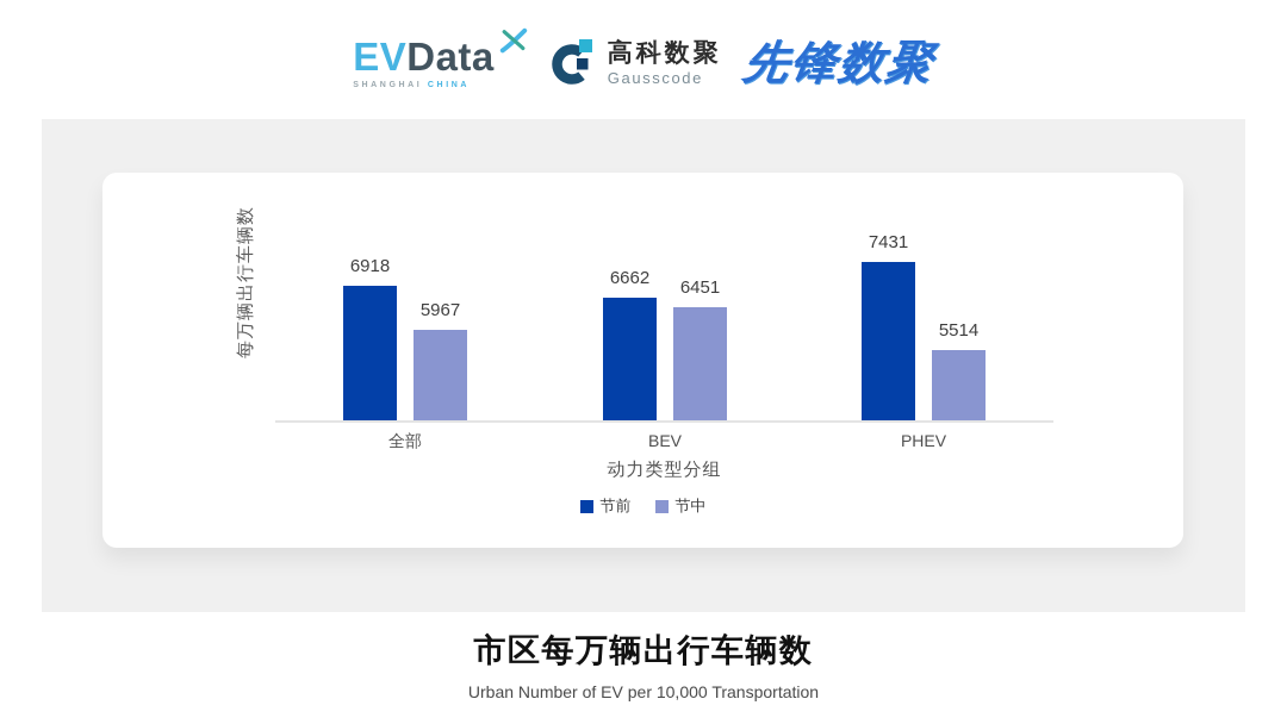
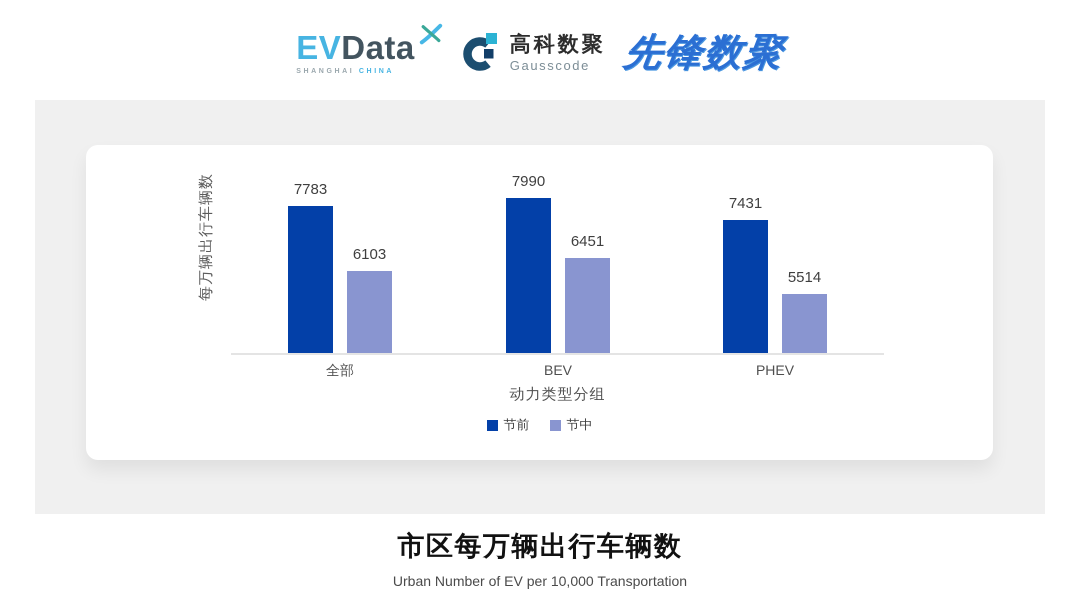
节前/全部: 6918 -> 7783
节中/全部: 5967 -> 6103
节前/BEV: 6662 -> 7990
